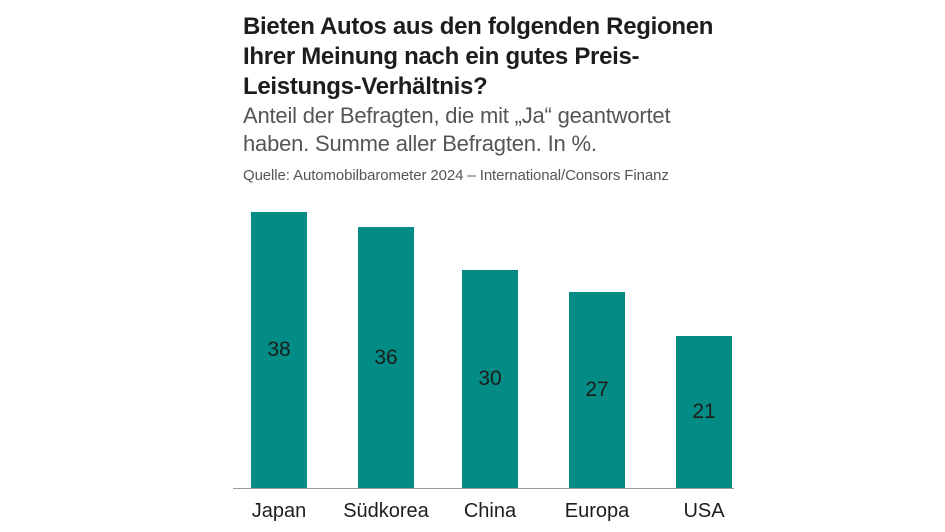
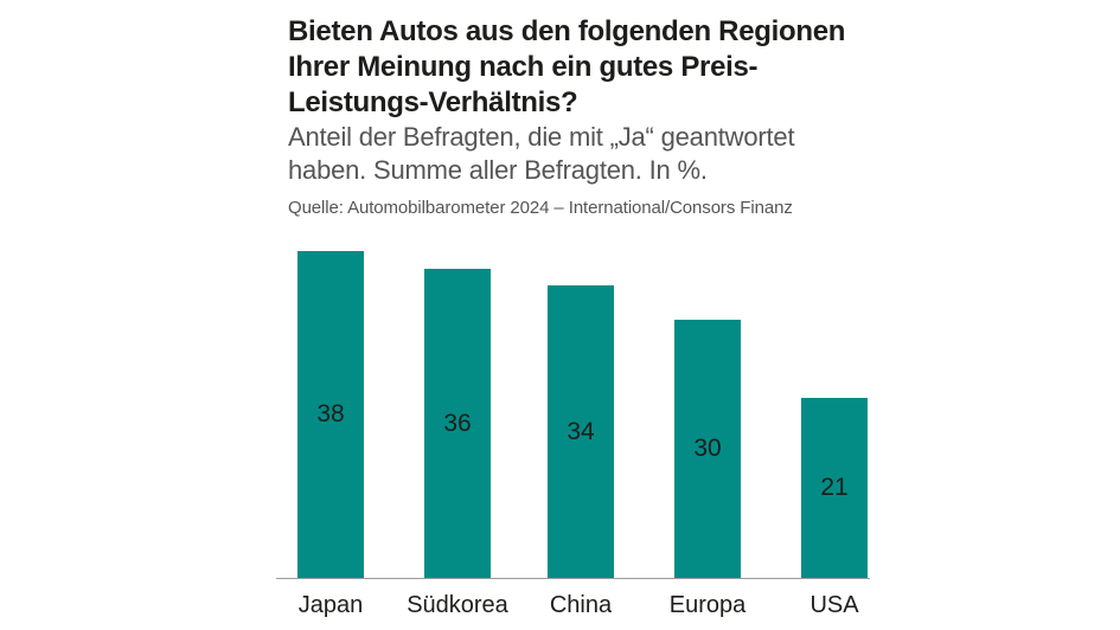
China: 30 -> 34
Europa: 27 -> 30
